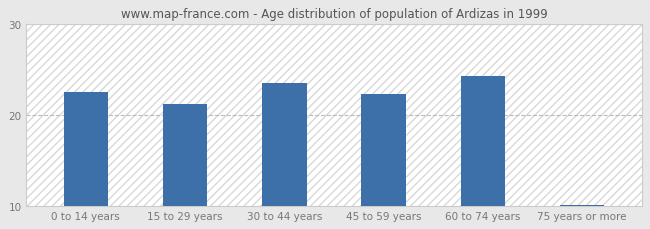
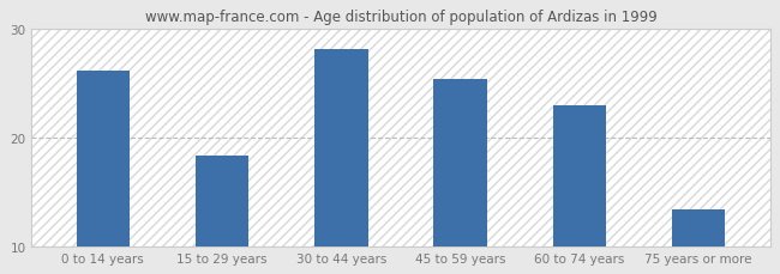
0 to 14 years: 22.5 -> 26.2
15 to 29 years: 21.2 -> 18.4
30 to 44 years: 23.5 -> 28.2
45 to 59 years: 22.3 -> 25.4
60 to 74 years: 24.3 -> 23.0
75 years or more: 10.1 -> 13.4
